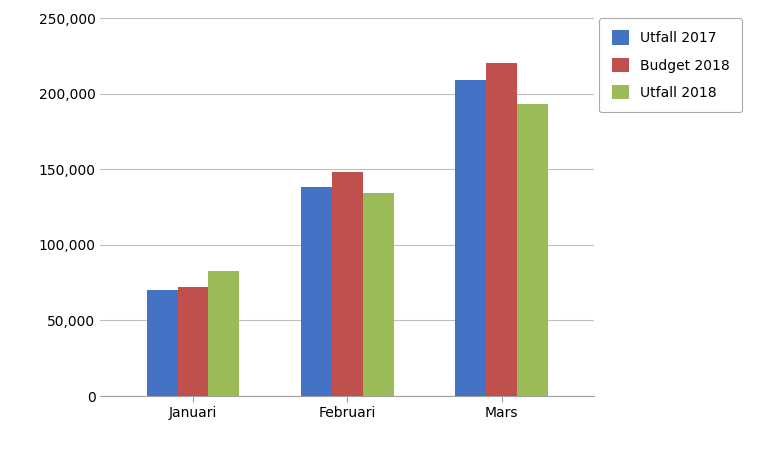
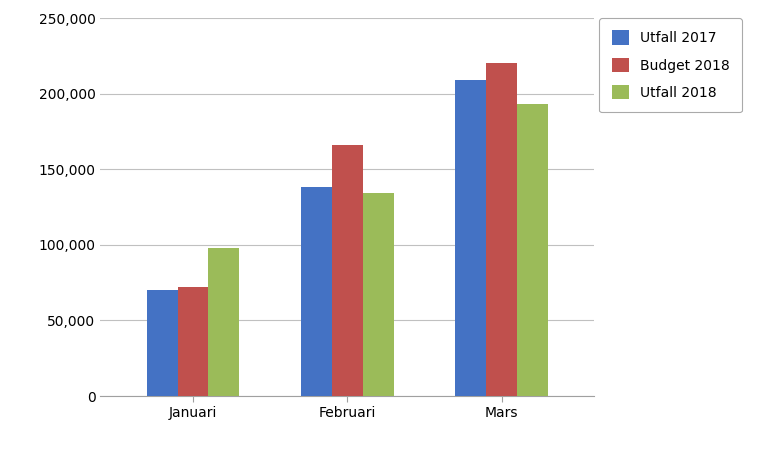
Utfall 2018/Januari: 83,000 -> 98,000
Budget 2018/Februari: 148,000 -> 166,000
